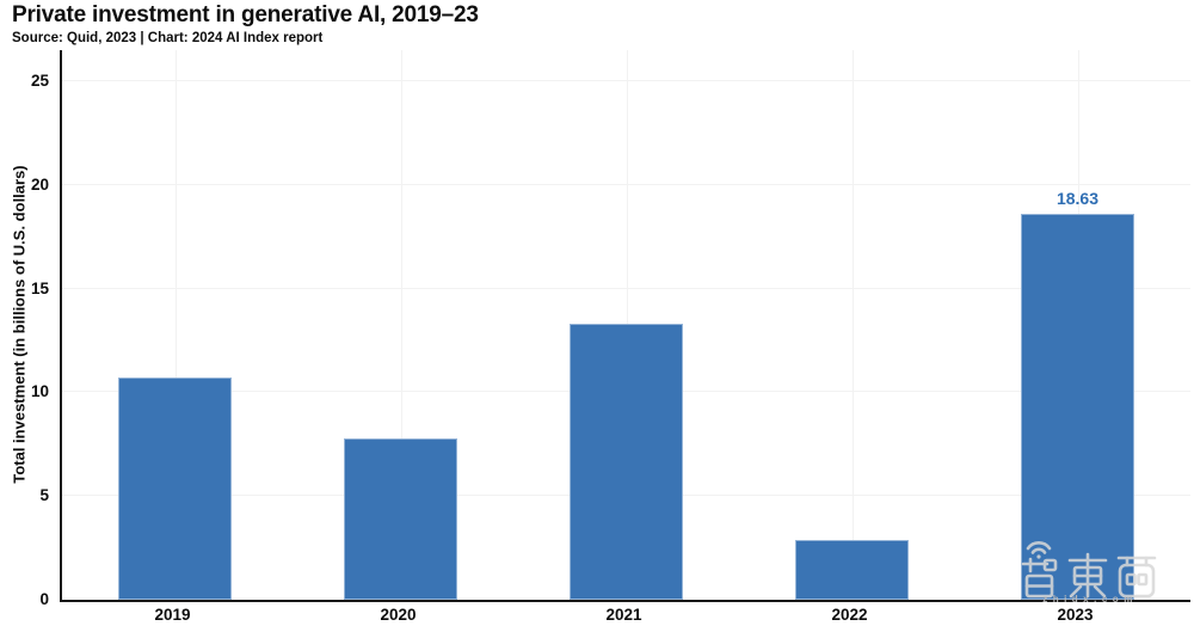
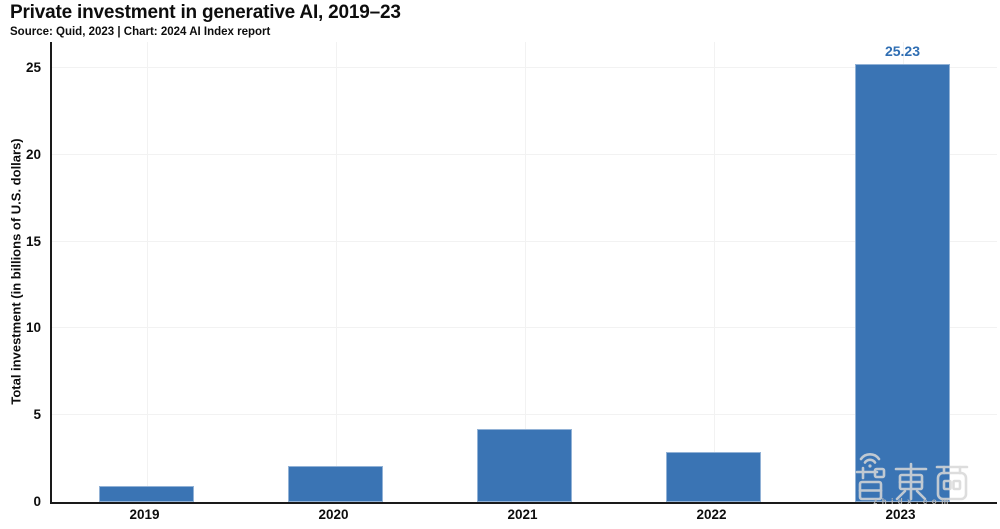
2019: 10.7 -> 0.9
2020: 7.8 -> 2.1
2021: 13.3 -> 4.2
2023: 18.63 -> 25.23
